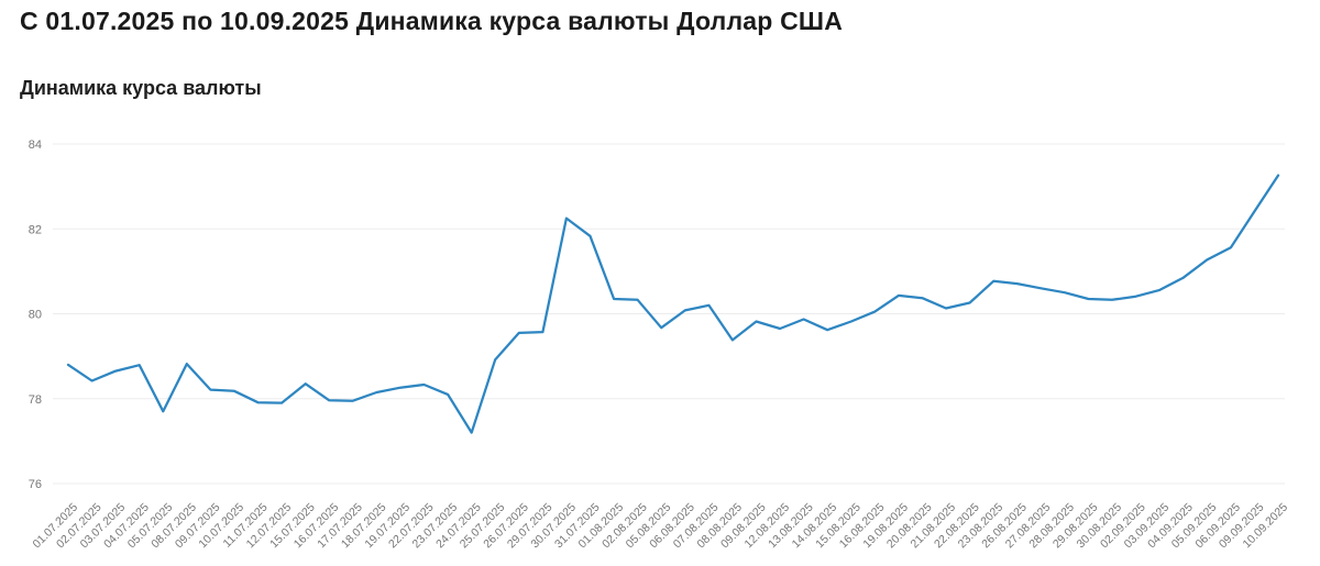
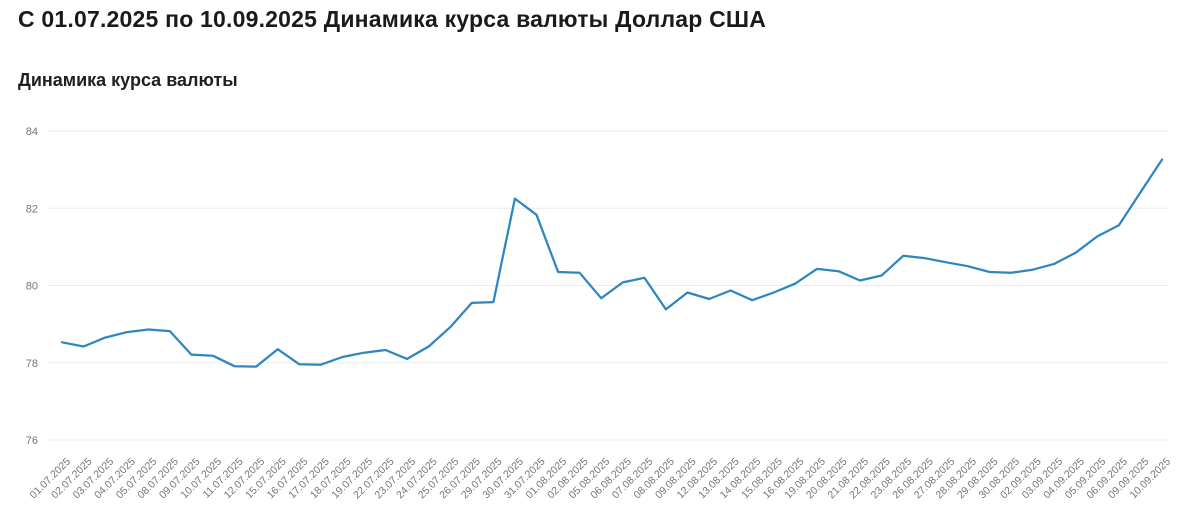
01.07.2025: 78.8 -> 78.5
05.07.2025: 77.7 -> 78.9
24.07.2025: 77.2 -> 78.4
